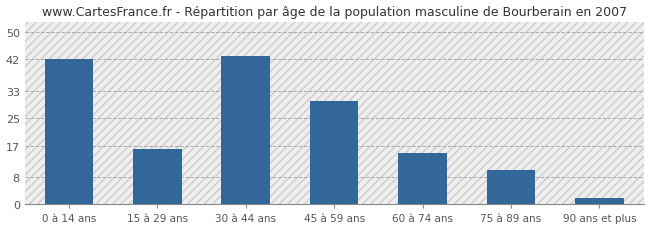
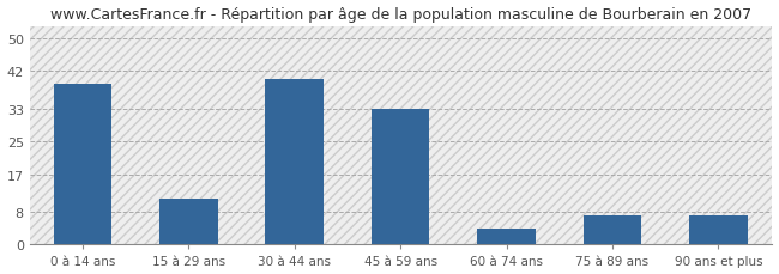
0 à 14 ans: 42 -> 39
15 à 29 ans: 16 -> 11
30 à 44 ans: 43 -> 40
45 à 59 ans: 30 -> 33
60 à 74 ans: 15 -> 4
75 à 89 ans: 10 -> 7
90 ans et plus: 2 -> 7
